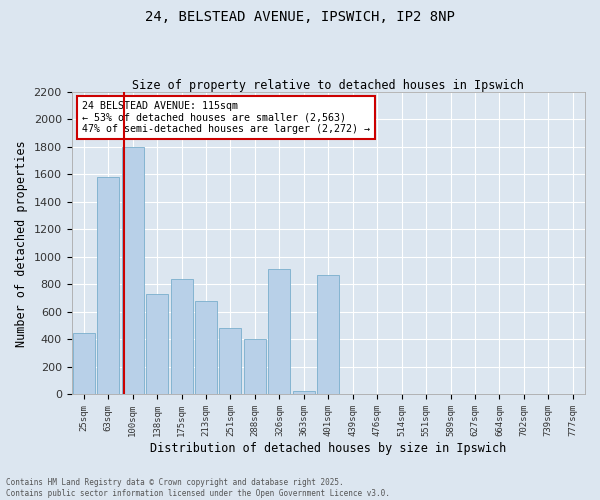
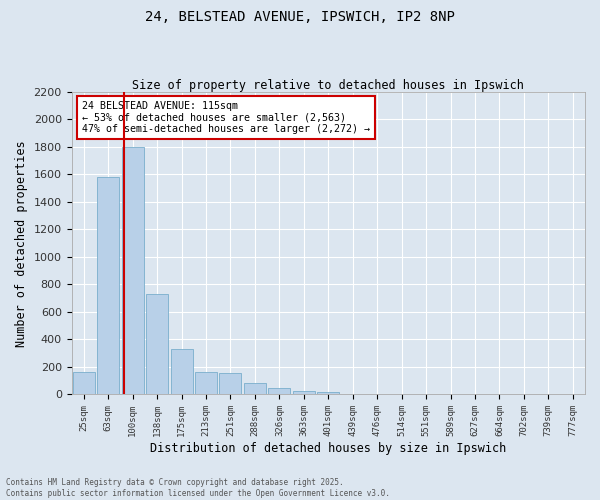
25sqm: 450 -> 160
175sqm: 840 -> 330
213sqm: 680 -> 160
251sqm: 480 -> 160
288sqm: 400 -> 80
326sqm: 910 -> 40
401sqm: 870 -> 20
